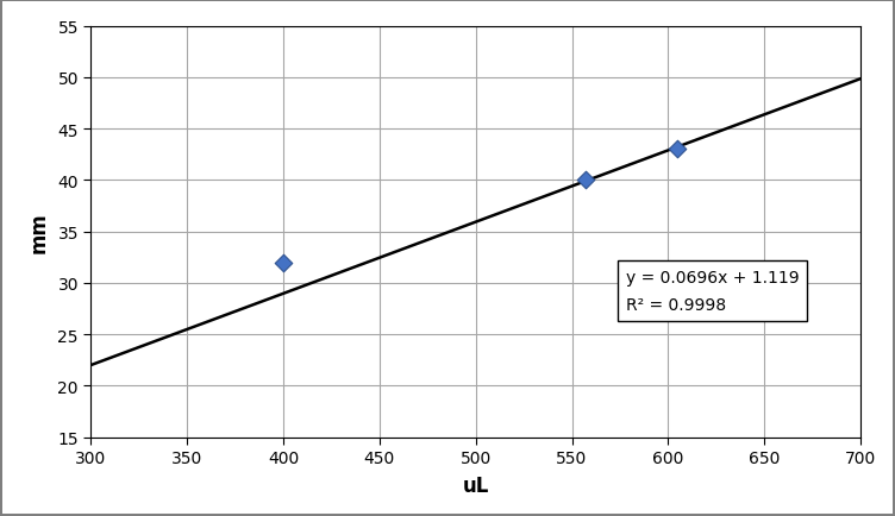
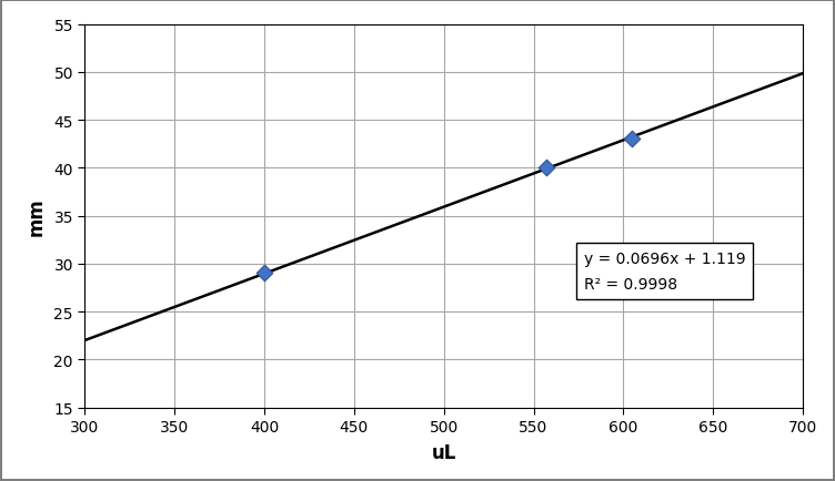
400: 32 -> 29
